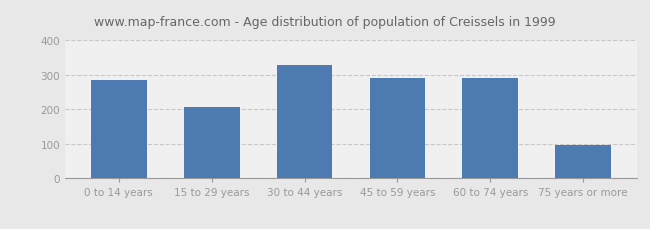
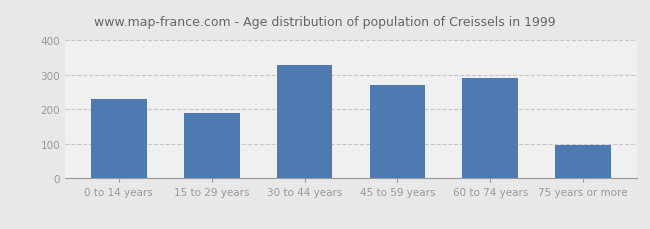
0 to 14 years: 285 -> 230
15 to 29 years: 206 -> 190
45 to 59 years: 292 -> 270
